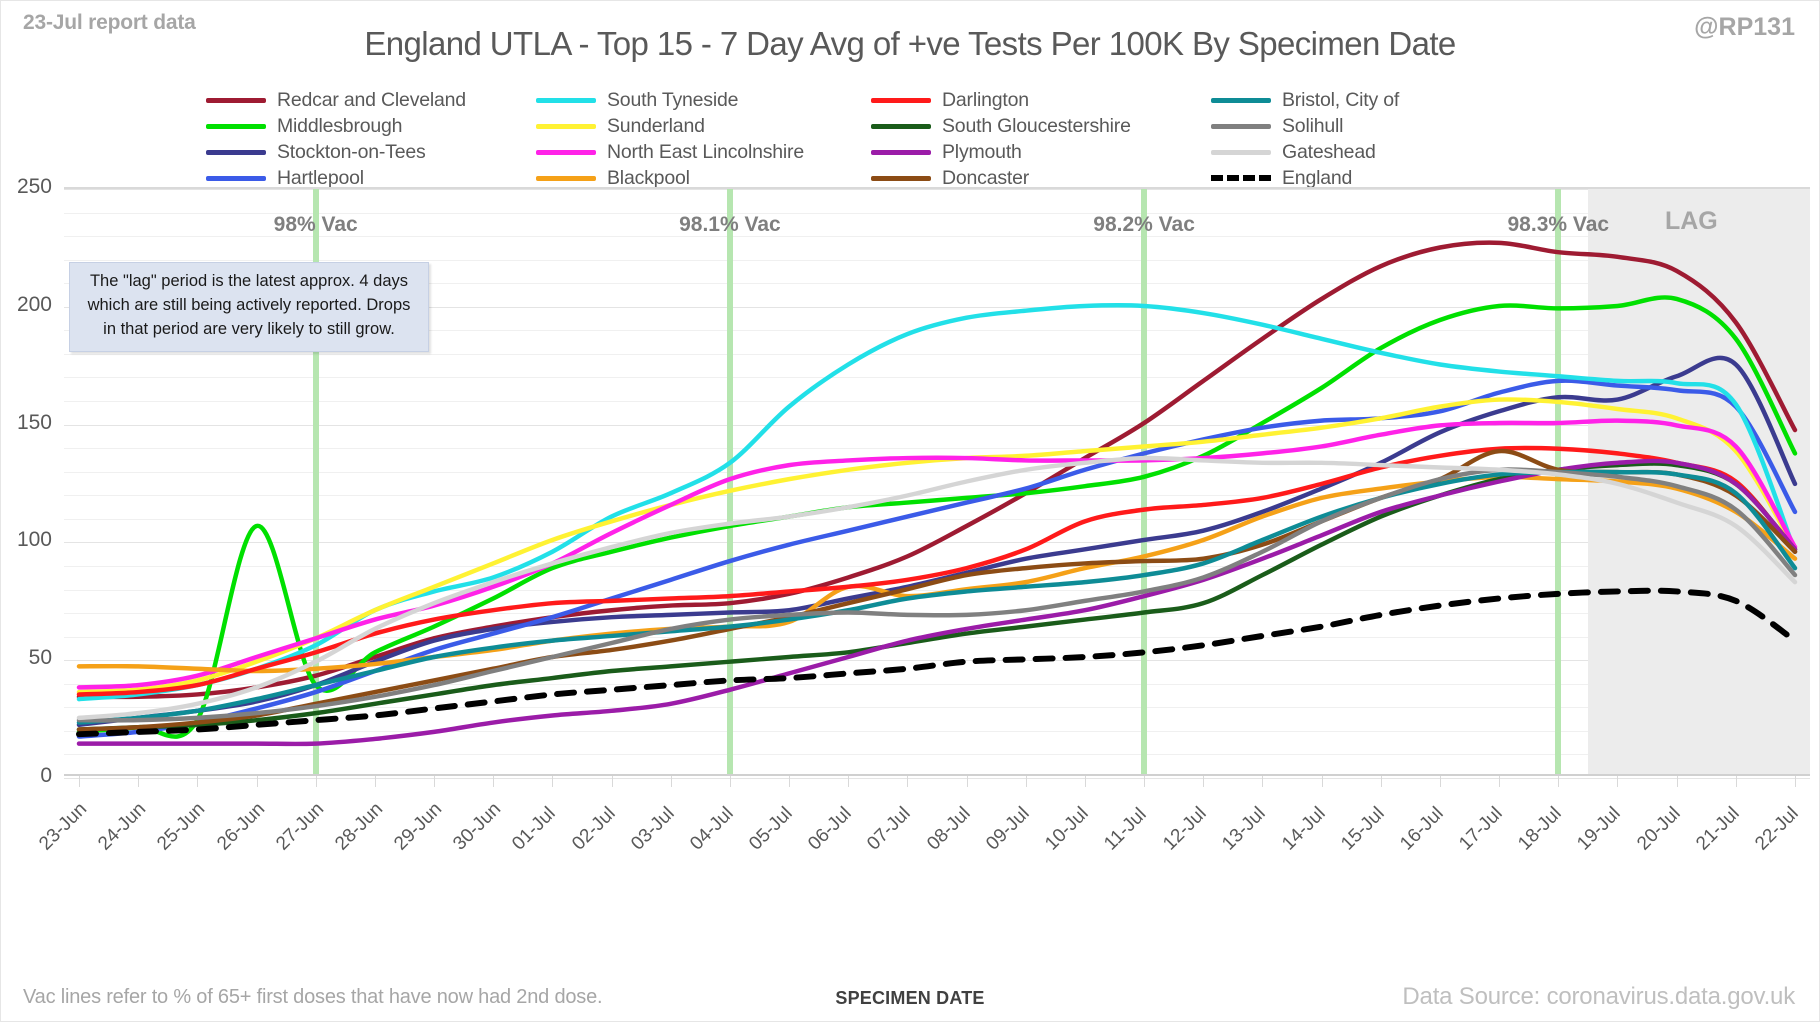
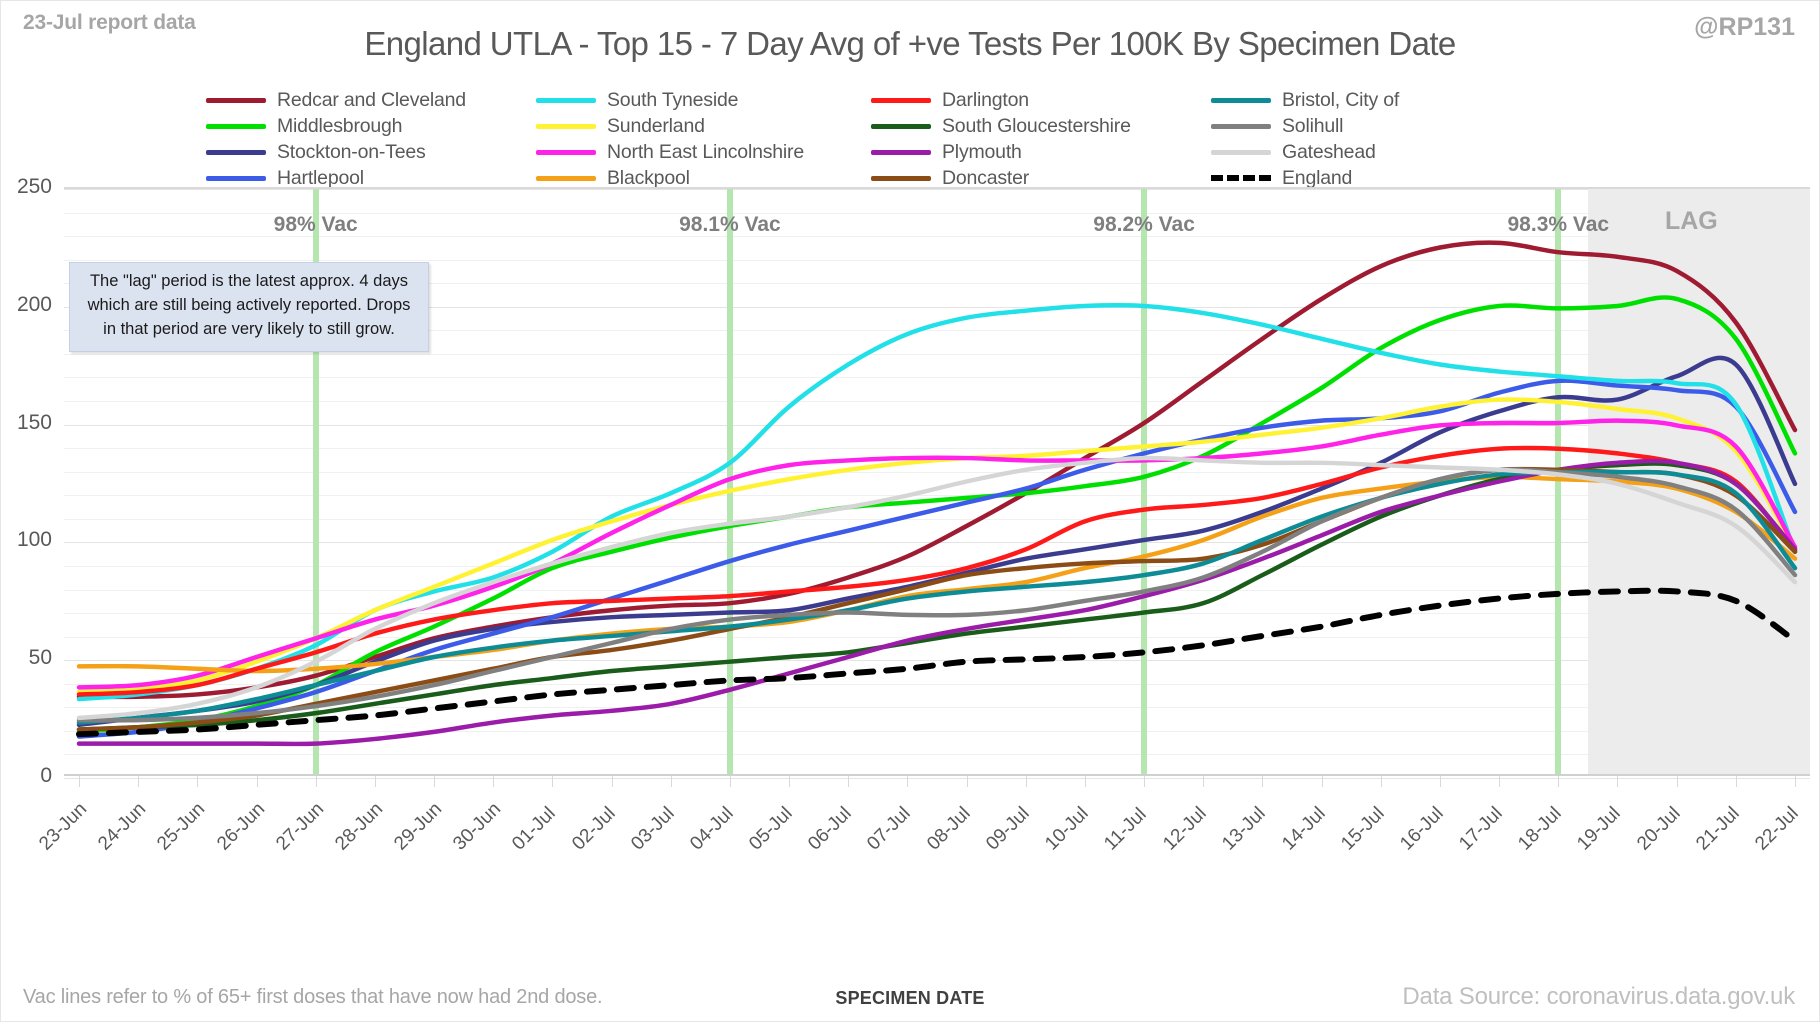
Middlesbrough/26-Jun: 106 -> 29
Blackpool/06-Jul: 80 -> 70
Doncaster/17-Jul: 138 -> 130
